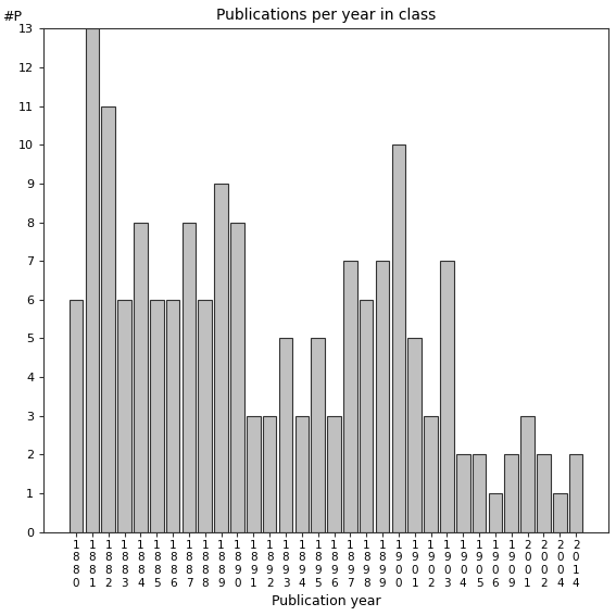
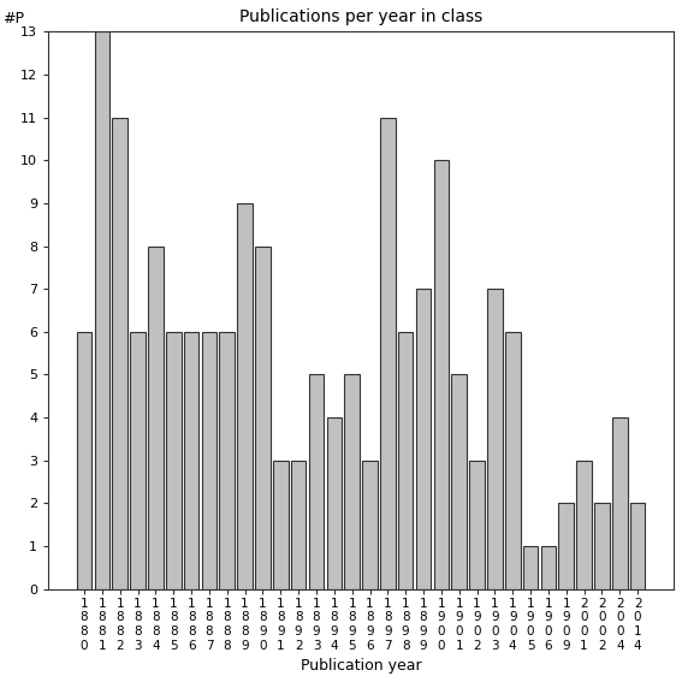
1 8 8 7: 8 -> 6
1 8 9 4: 3 -> 4
1 8 9 7: 7 -> 11
1 9 0 4: 2 -> 6
1 9 0 5: 2 -> 1
2 0 0 4: 1 -> 4
